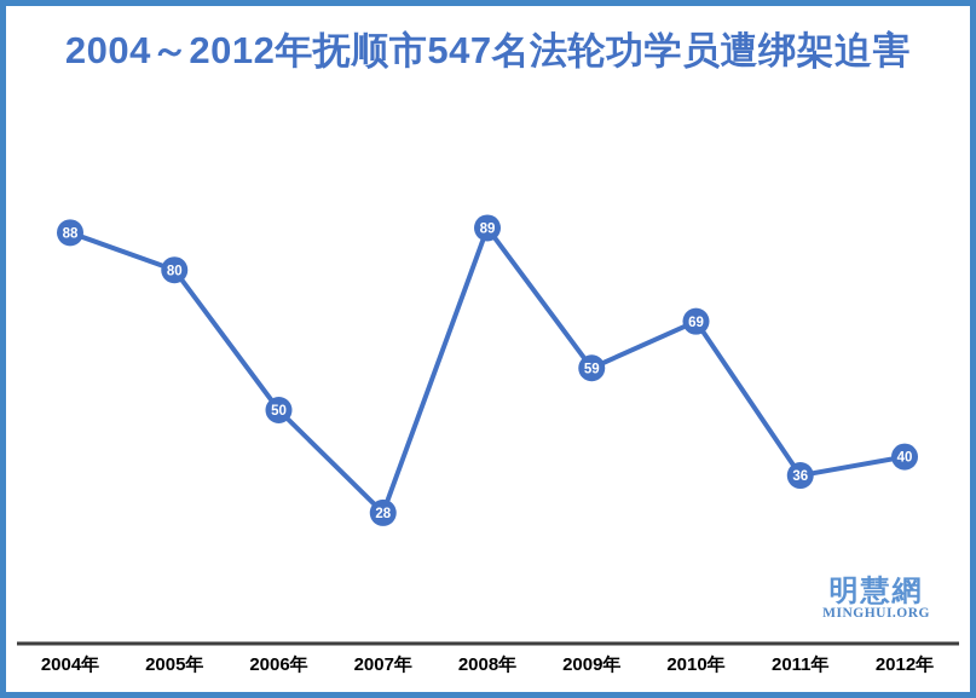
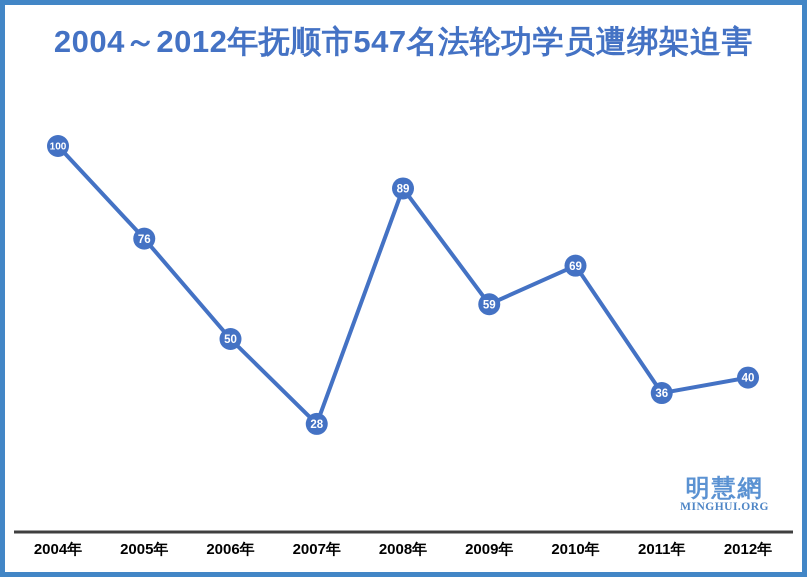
2004年: 88 -> 100
2005年: 80 -> 76
